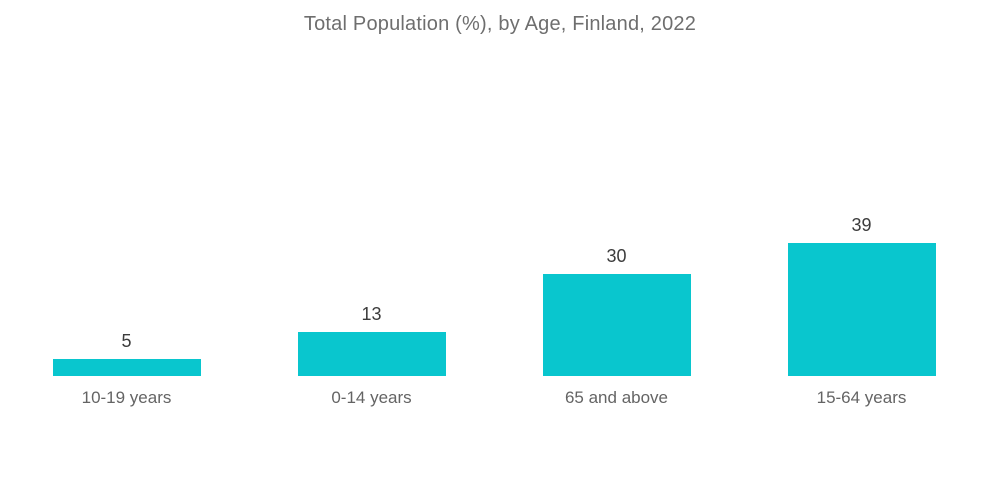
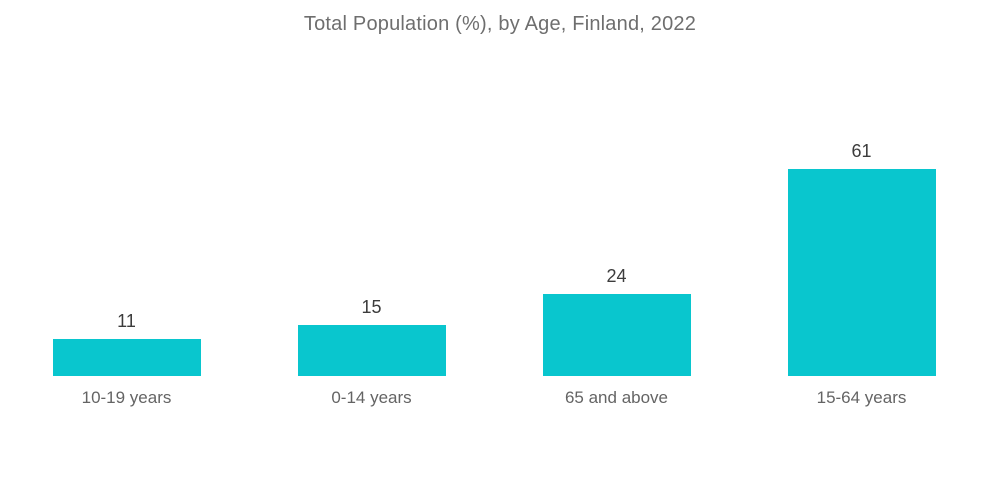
10-19 years: 5 -> 11
0-14 years: 13 -> 15
65 and above: 30 -> 24
15-64 years: 39 -> 61
